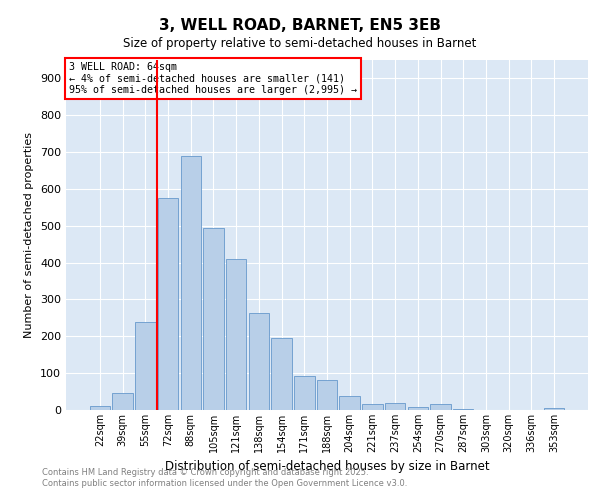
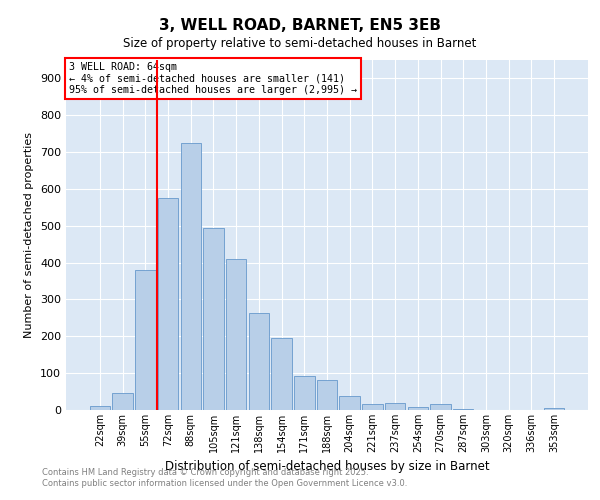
55sqm: 240 -> 380
88sqm: 690 -> 725
